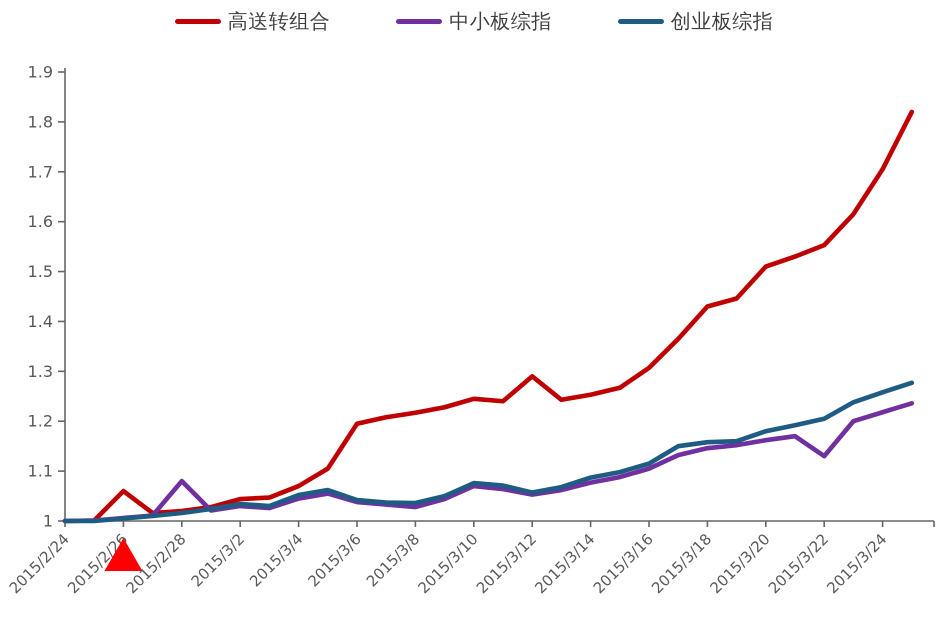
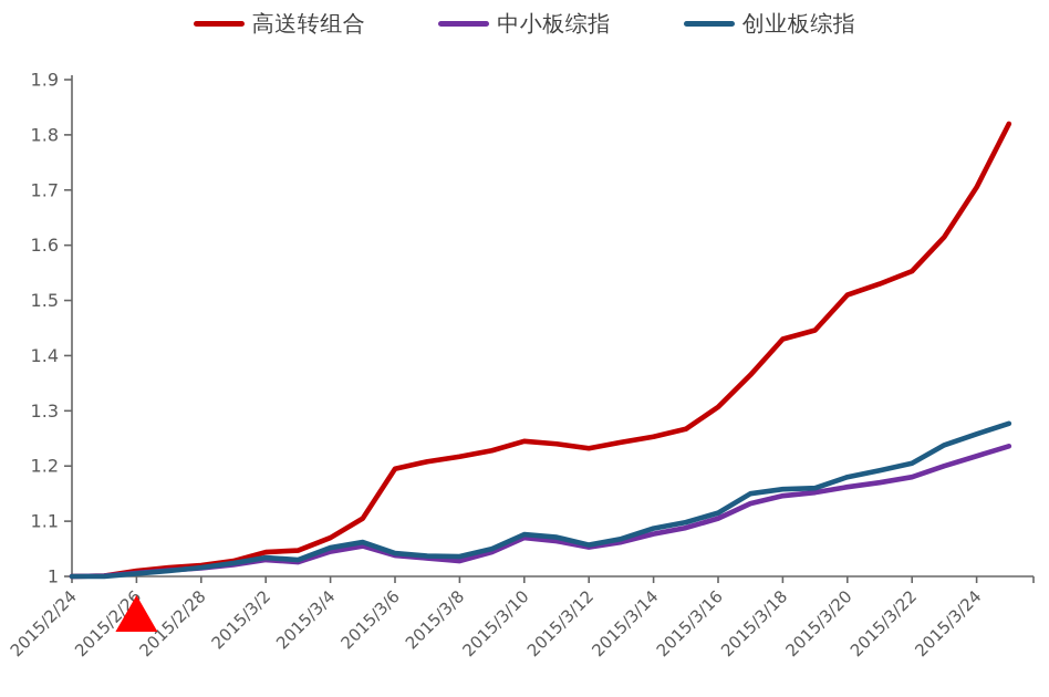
高送转组合/2015/2/26: 1.06 -> 1.01
中小板综指/2015/2/28: 1.08 -> 1.01
高送转组合/2015/3/12: 1.29 -> 1.23
中小板综指/2015/3/22: 1.13 -> 1.18
